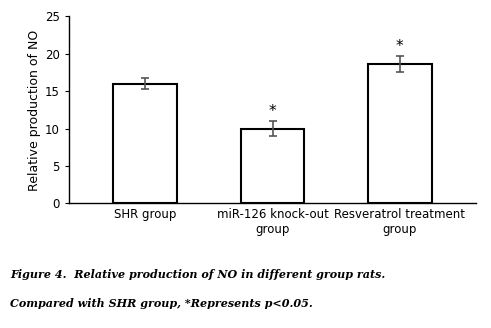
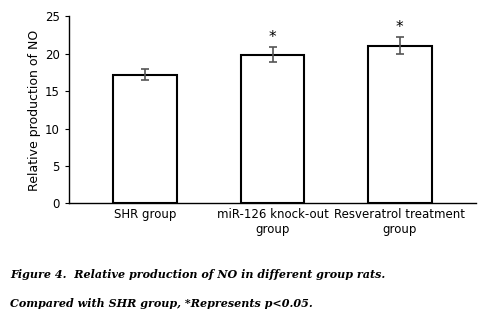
SHR group: 16.0 -> 17.2
miR-126 knock-out group: 10.0 -> 19.9
Resveratrol treatment group: 18.6 -> 21.1
